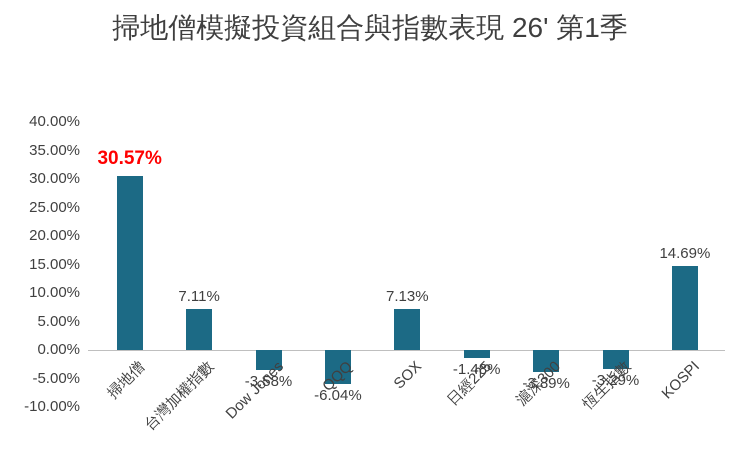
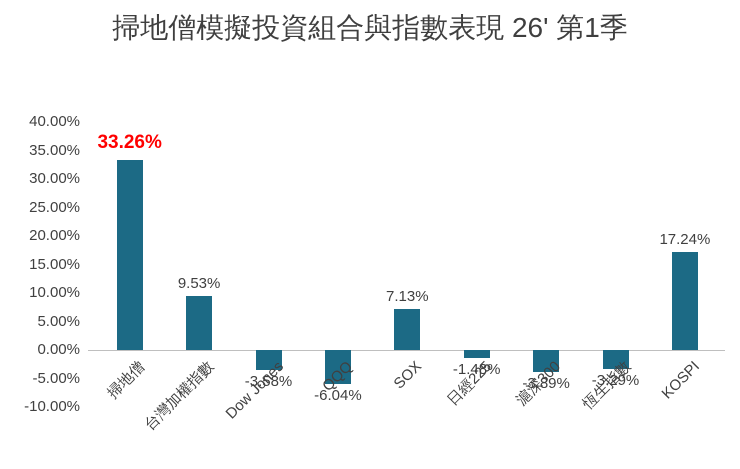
掃地僧: 30.57% -> 33.26%
台灣加權指數: 7.11% -> 9.53%
KOSPI: 14.69% -> 17.24%
